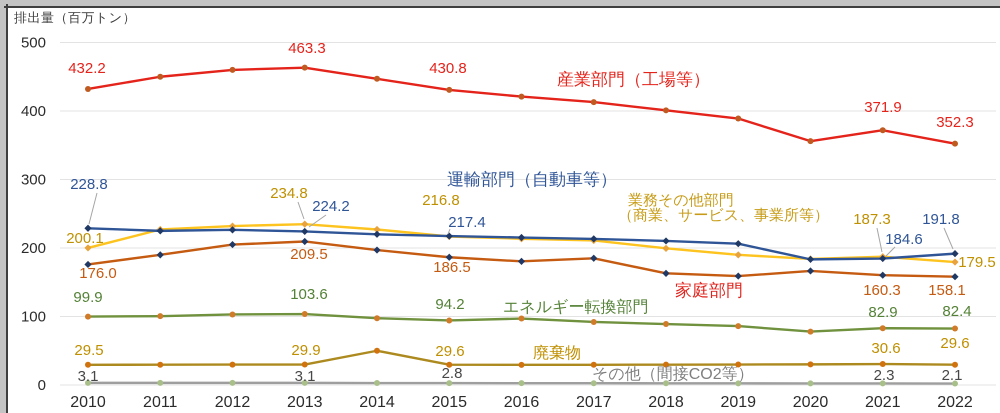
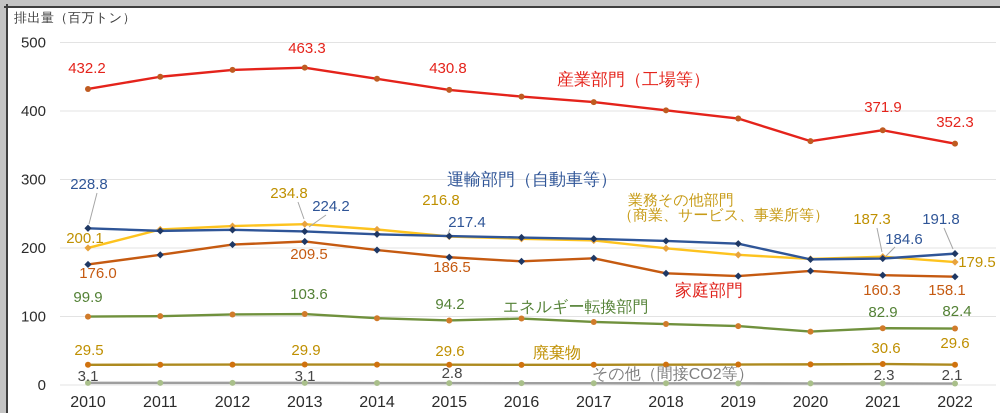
廃棄物/2014: 50 -> 30
